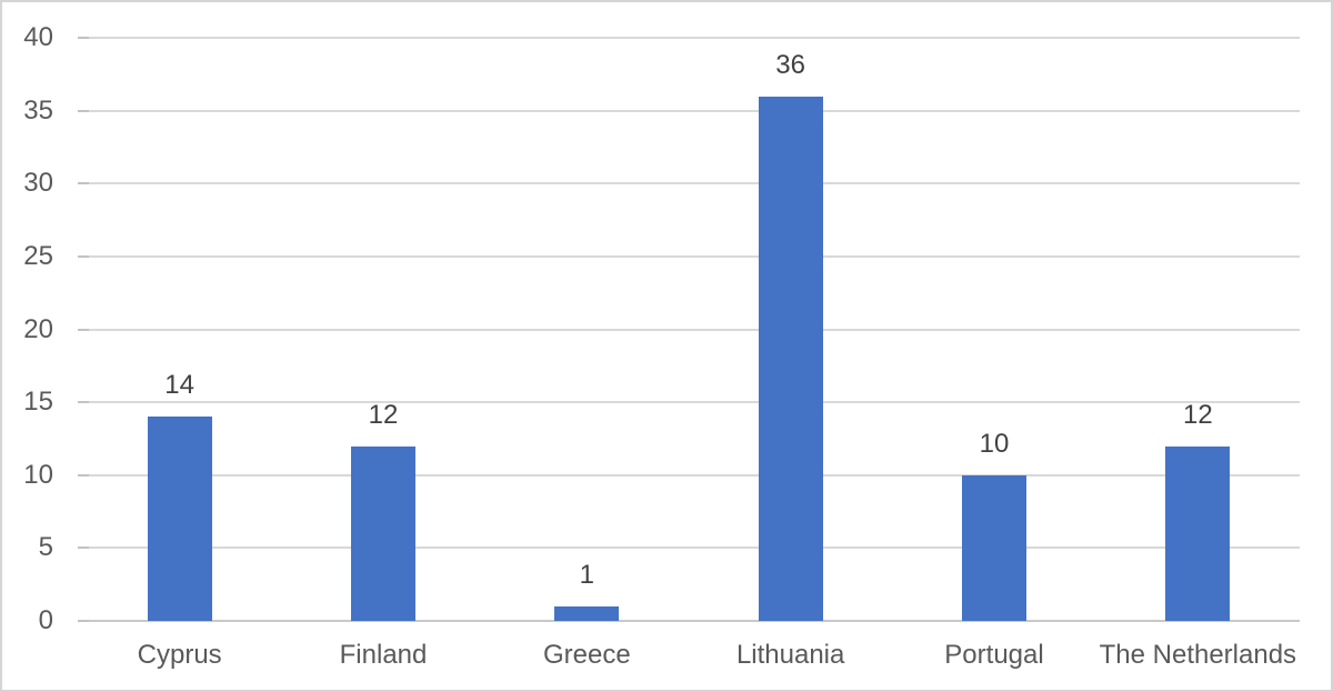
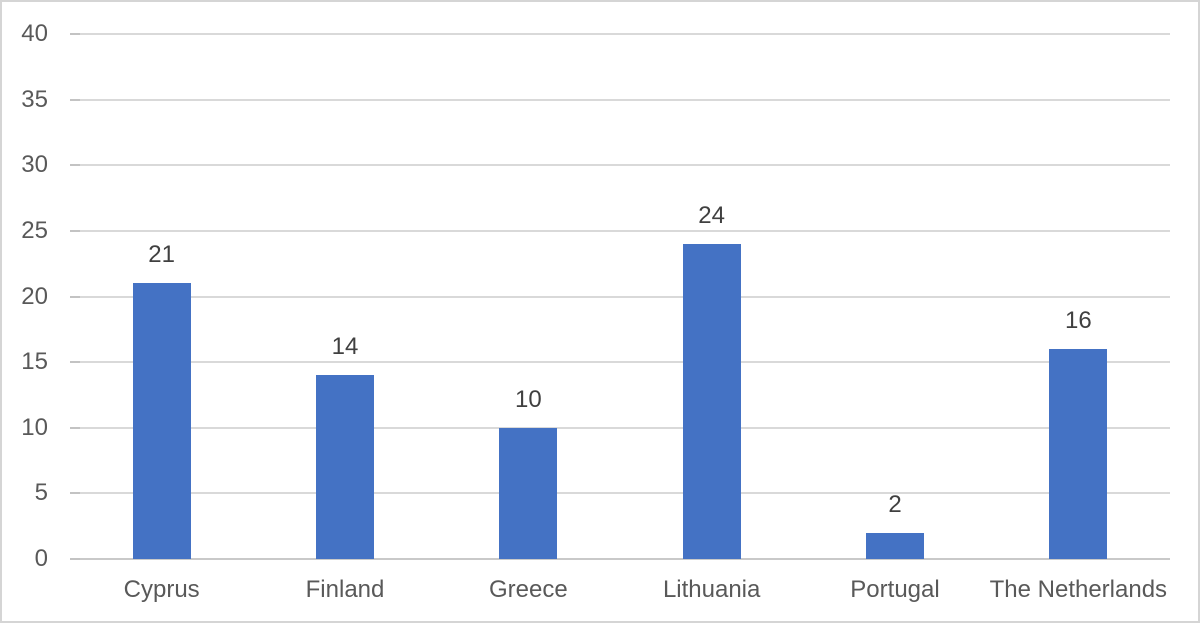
Cyprus: 14 -> 21
Finland: 12 -> 14
Greece: 1 -> 10
Lithuania: 36 -> 24
Portugal: 10 -> 2
The Netherlands: 12 -> 16
